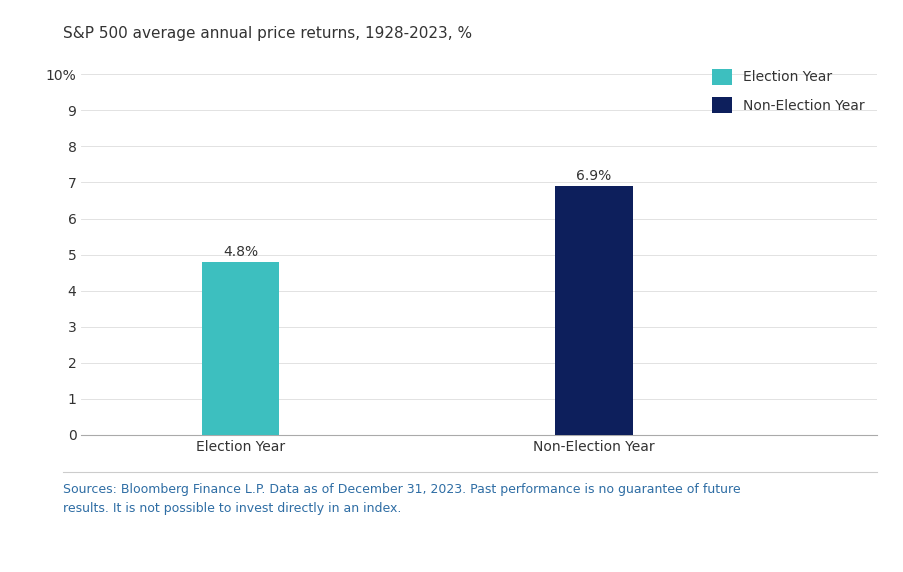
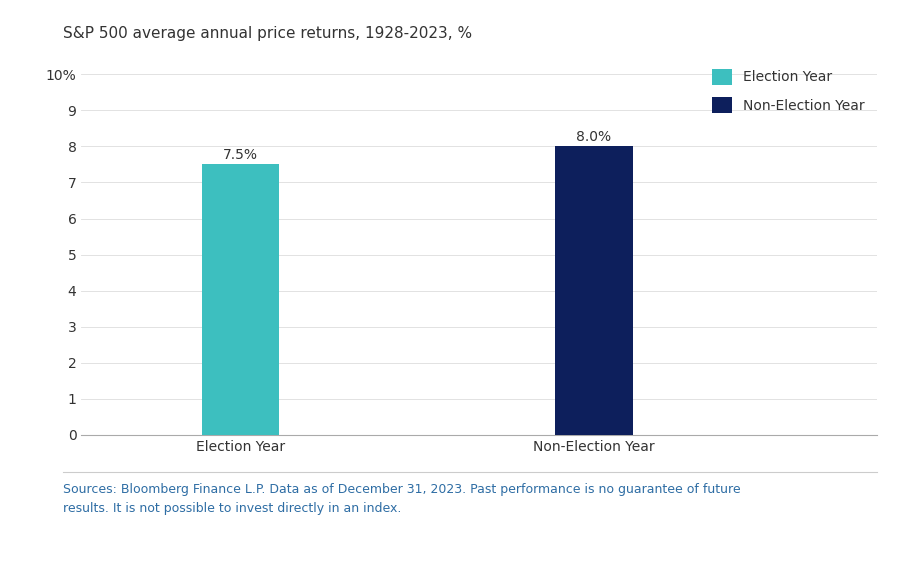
Election Year: 4.8% -> 7.5%
Non-Election Year: 6.9% -> 8.0%
